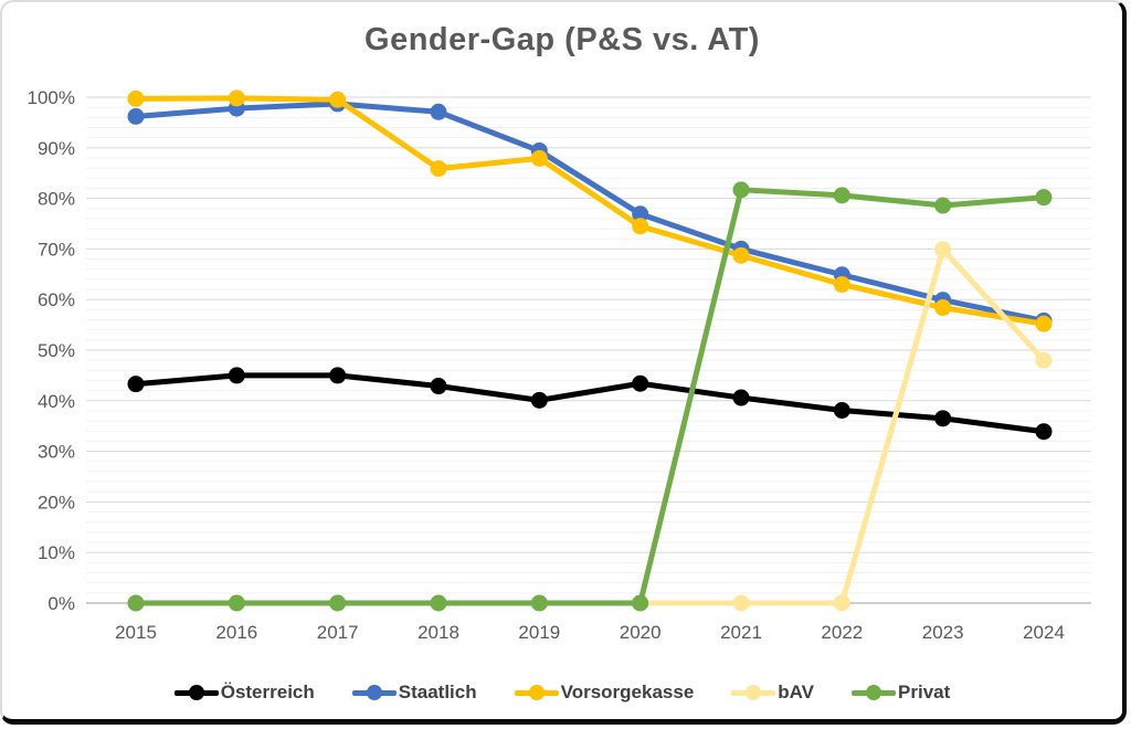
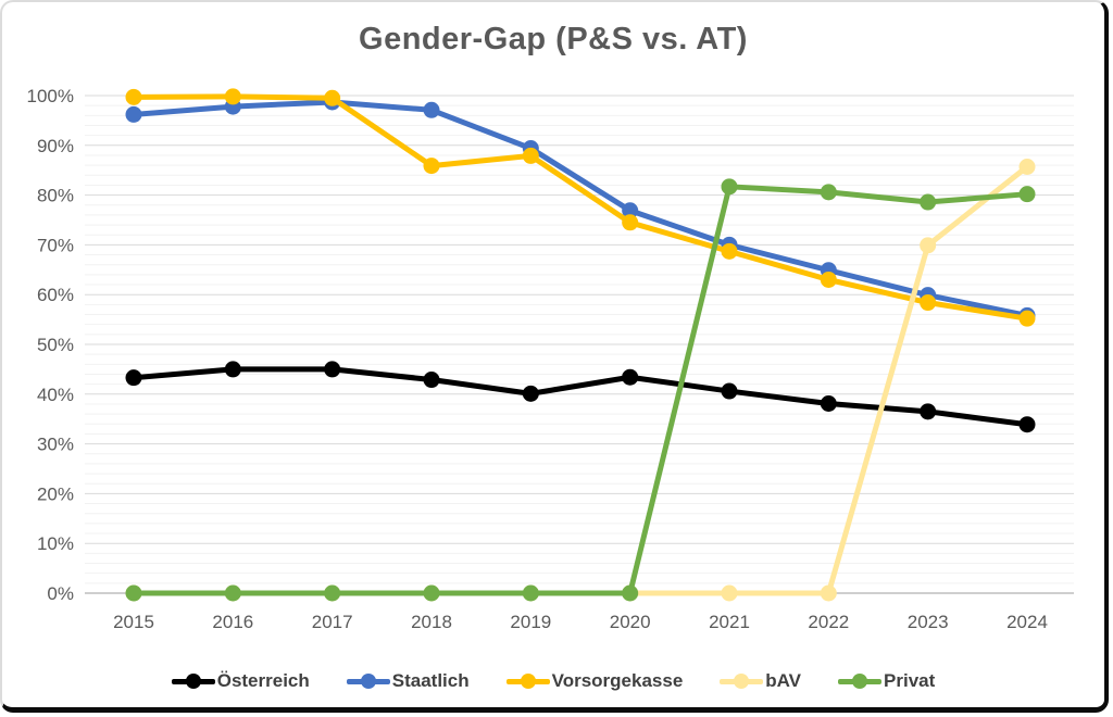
bAV/2024: 48% -> 86%
